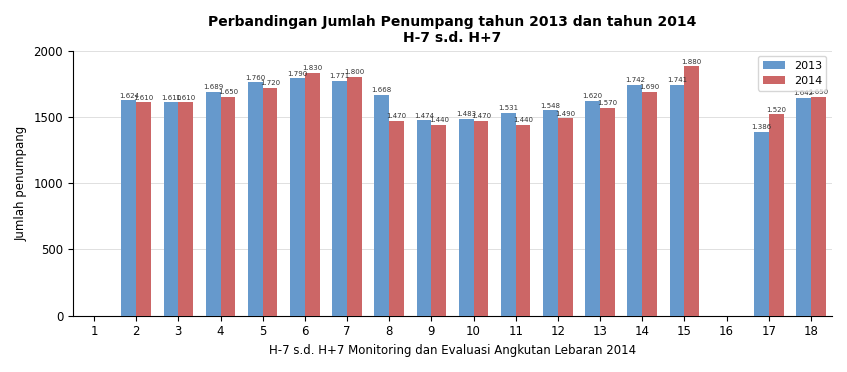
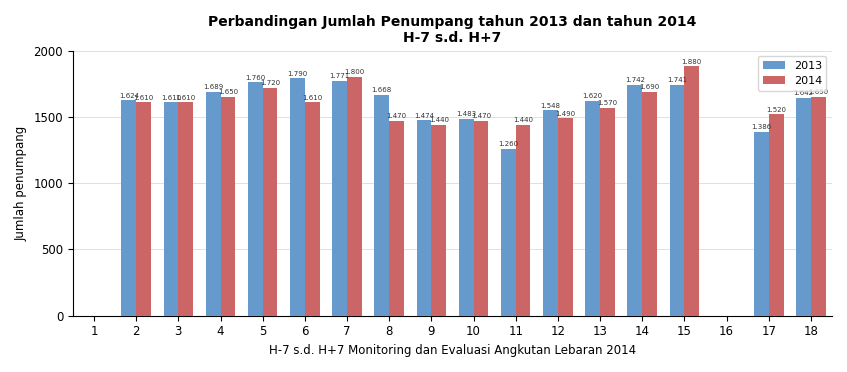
2014/6: 1830 -> 1610
2013/11: 1530 -> 1260
